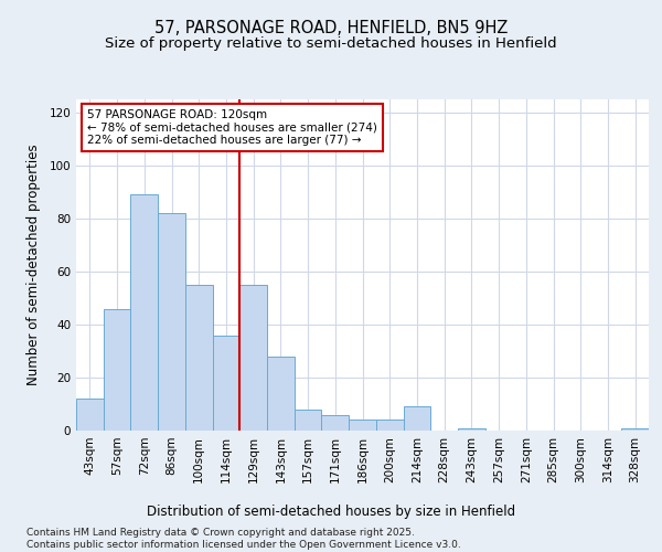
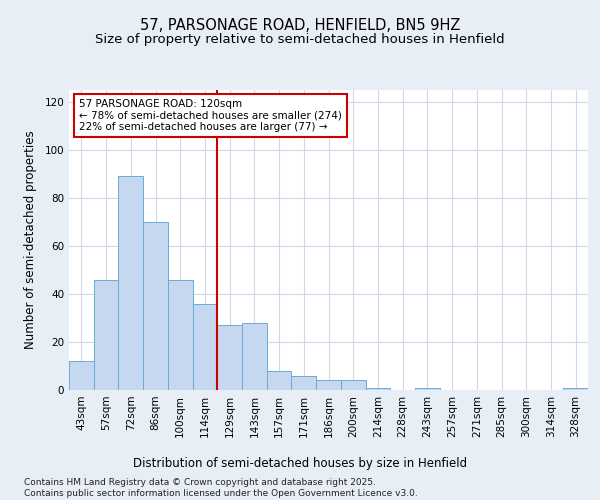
86sqm: 82 -> 70
100sqm: 55 -> 46
129sqm: 55 -> 27
214sqm: 9 -> 1
